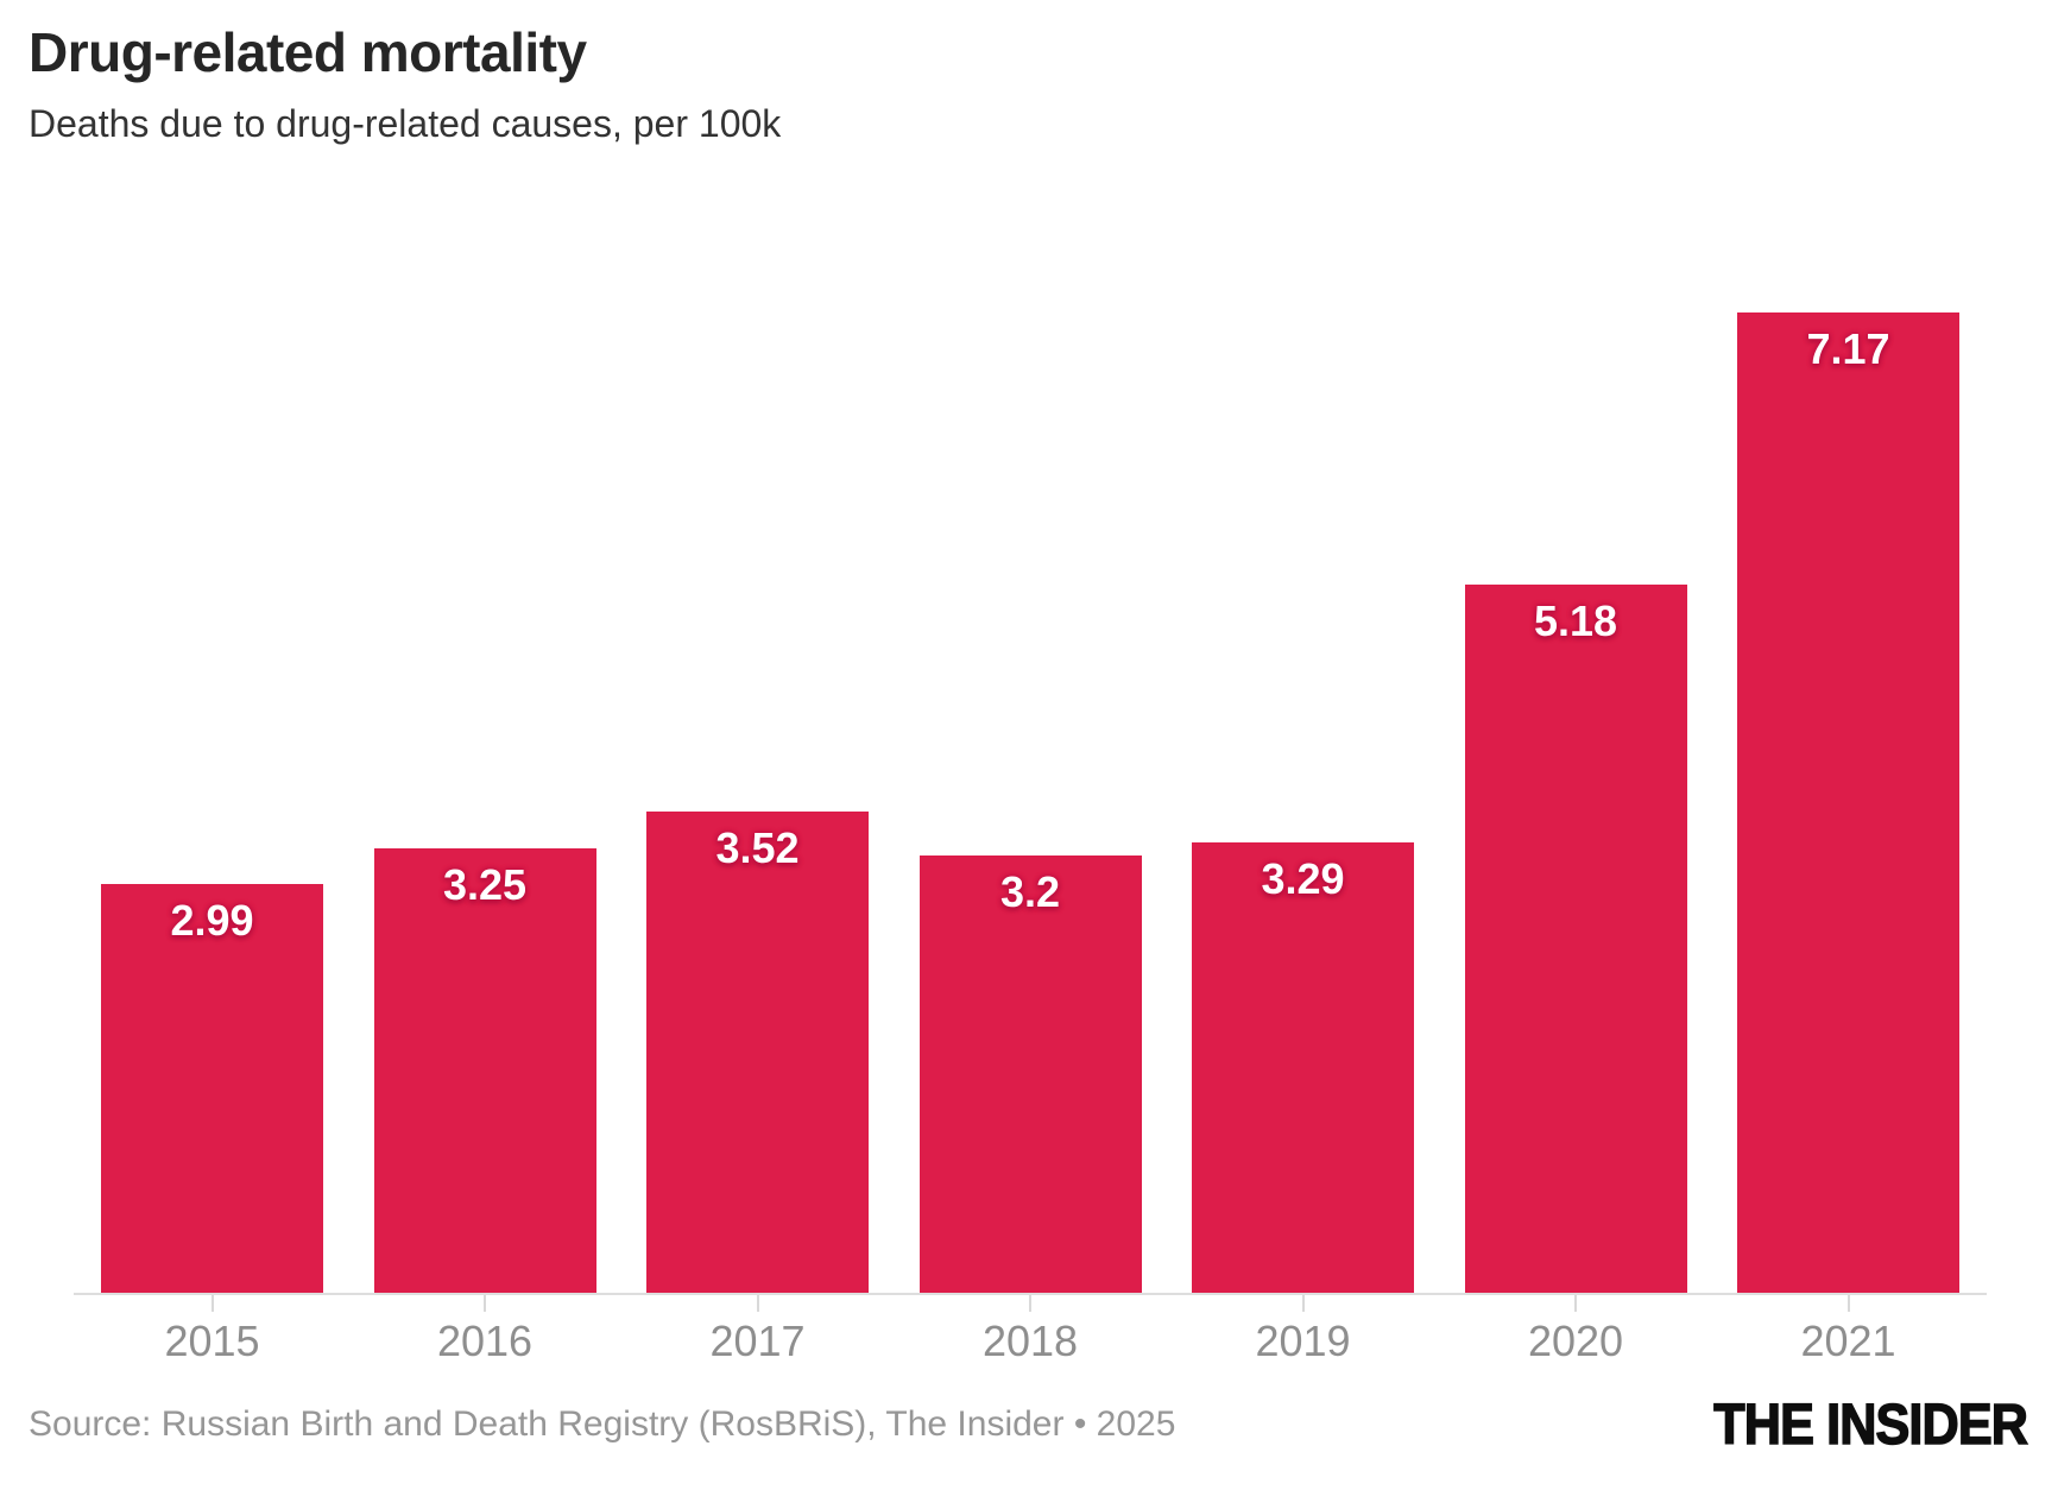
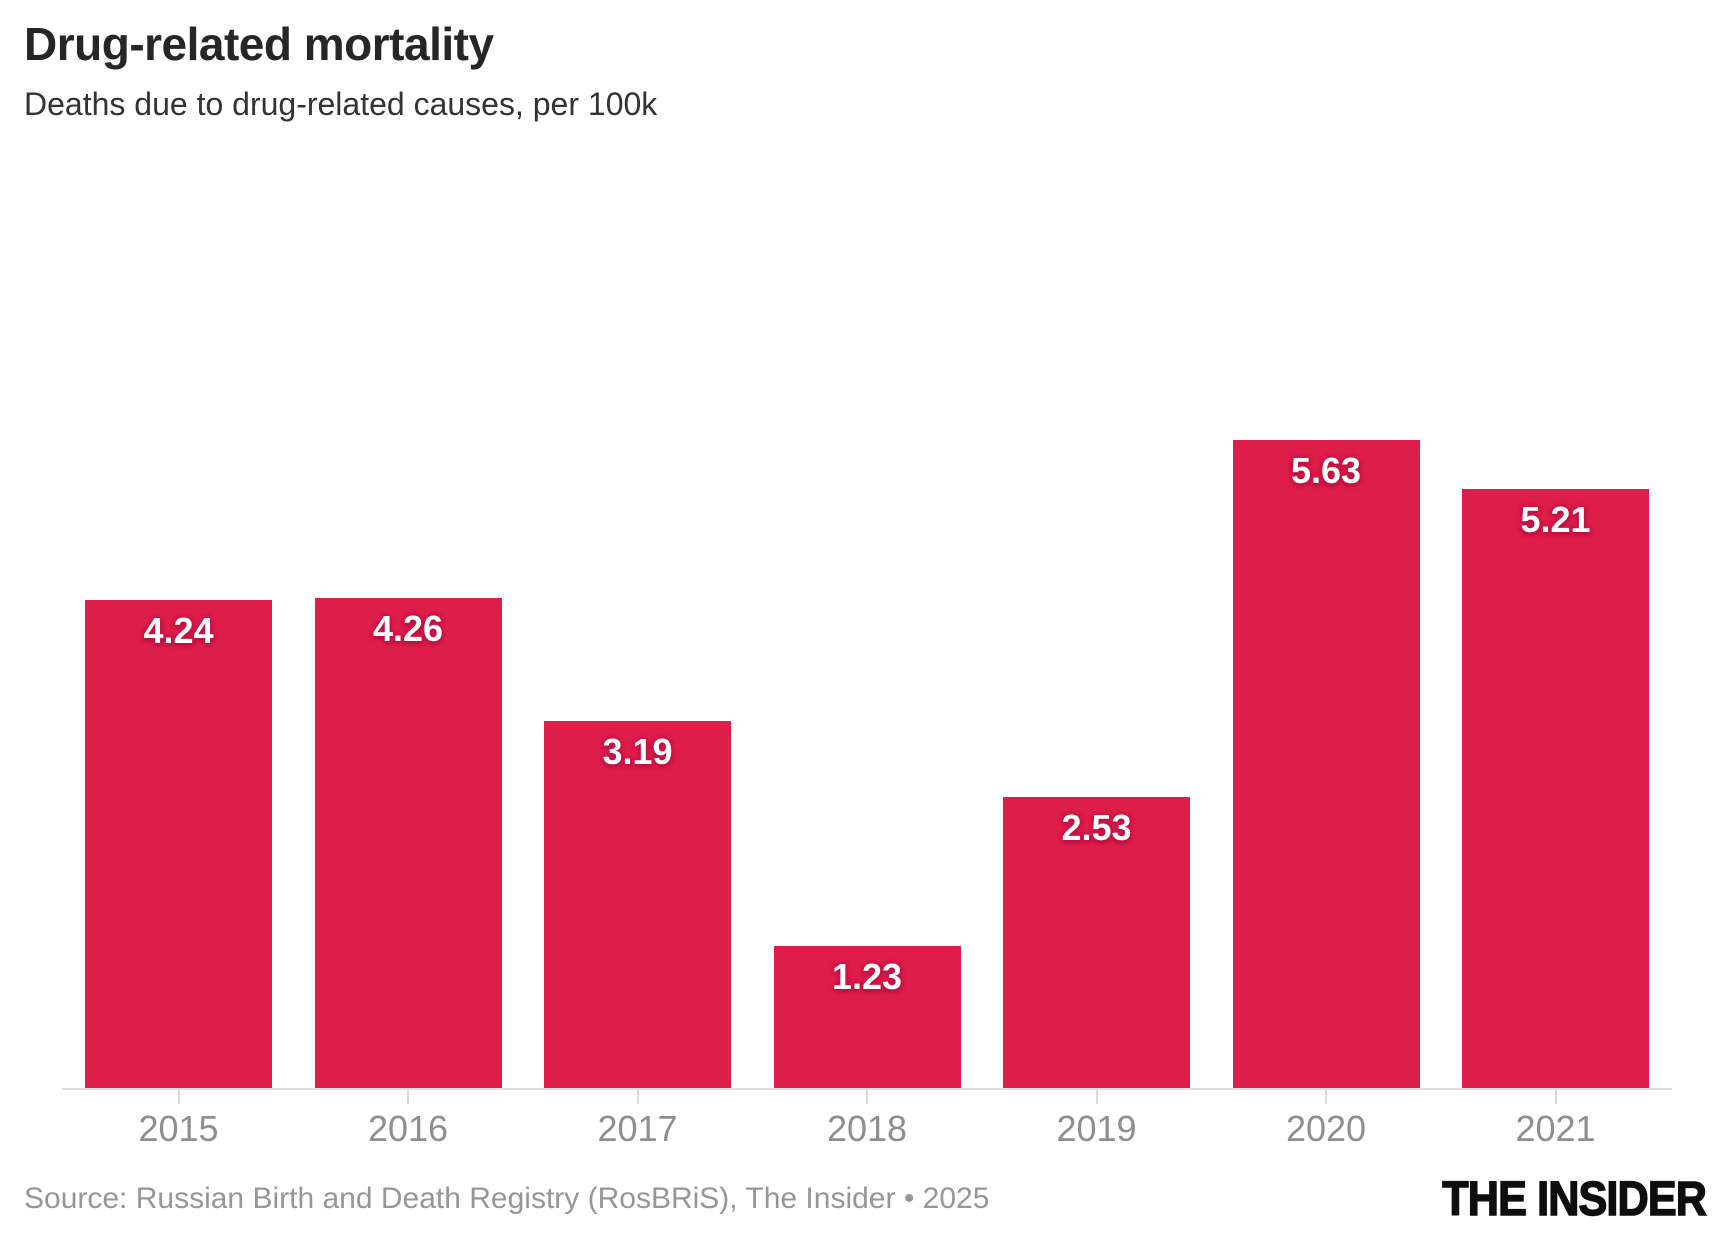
2015: 2.99 -> 4.24
2016: 3.25 -> 4.26
2017: 3.52 -> 3.19
2018: 3.2 -> 1.23
2019: 3.29 -> 2.53
2020: 5.18 -> 5.63
2021: 7.17 -> 5.21
